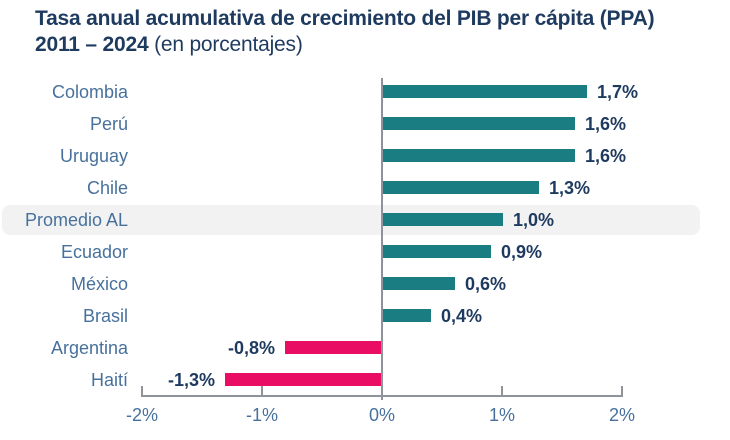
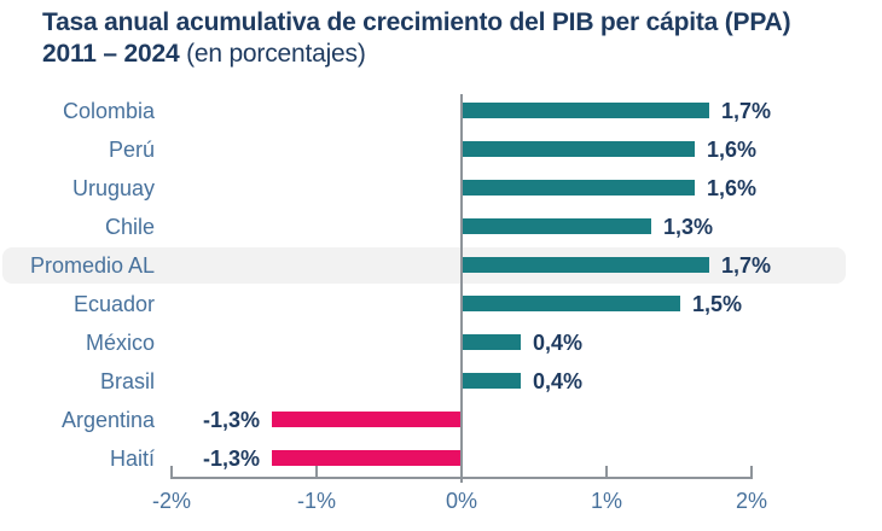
Promedio AL: 1,0% -> 1,7%
Ecuador: 0,9% -> 1,5%
México: 0,6% -> 0,4%
Argentina: -0,8% -> -1,3%
